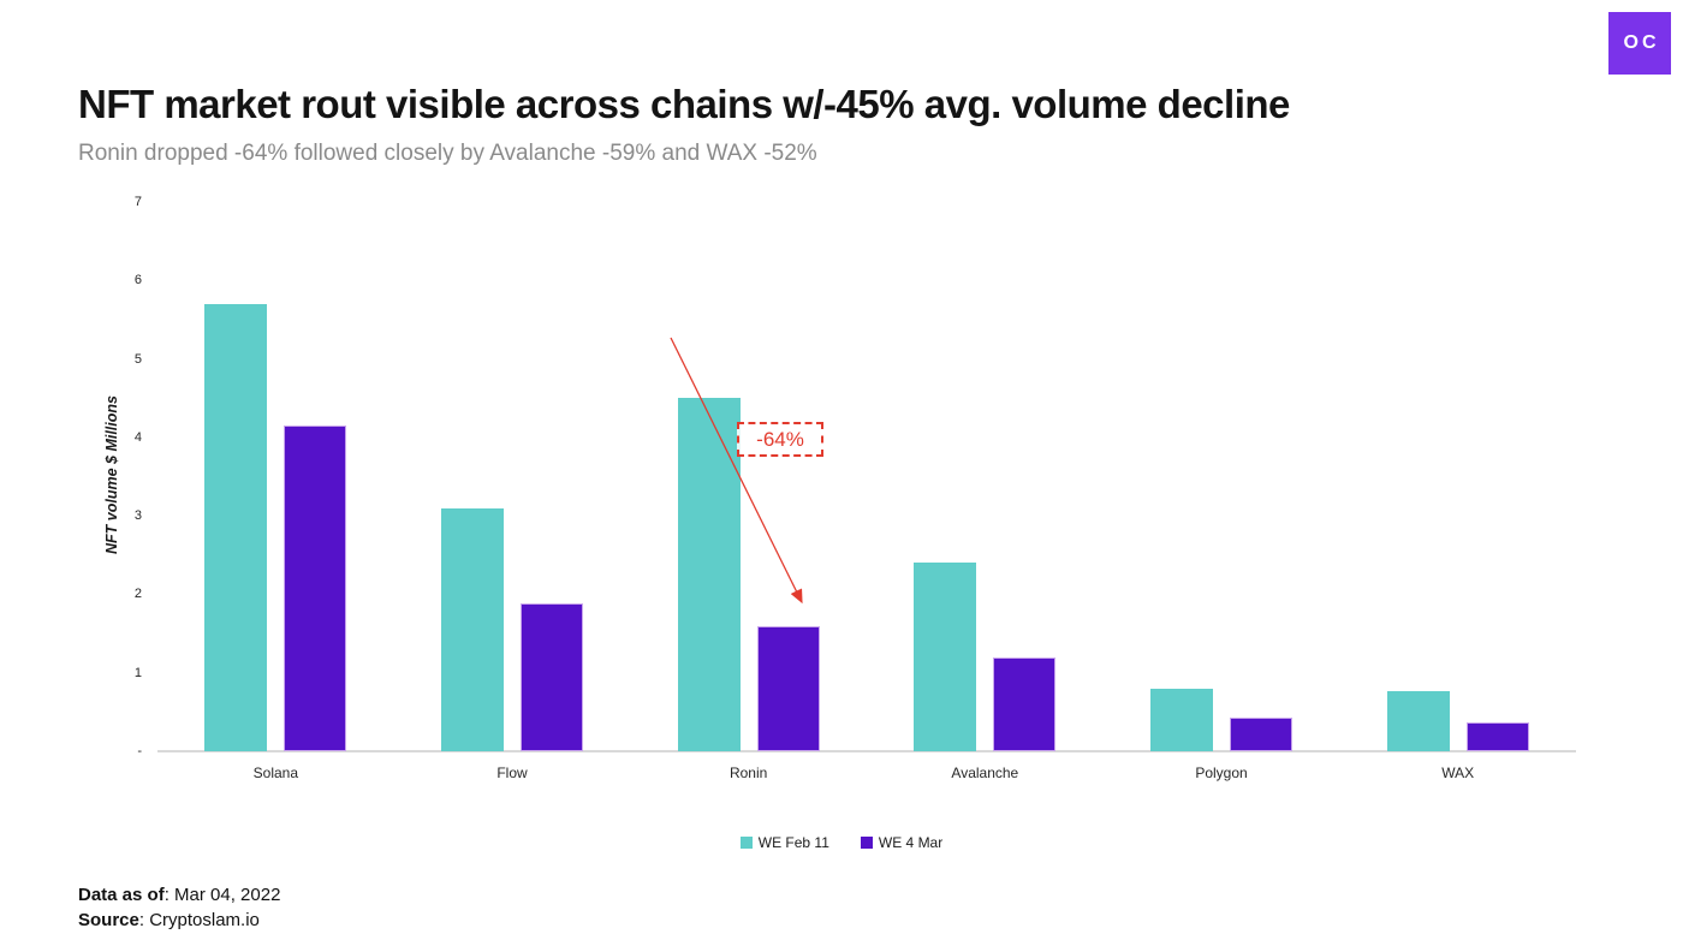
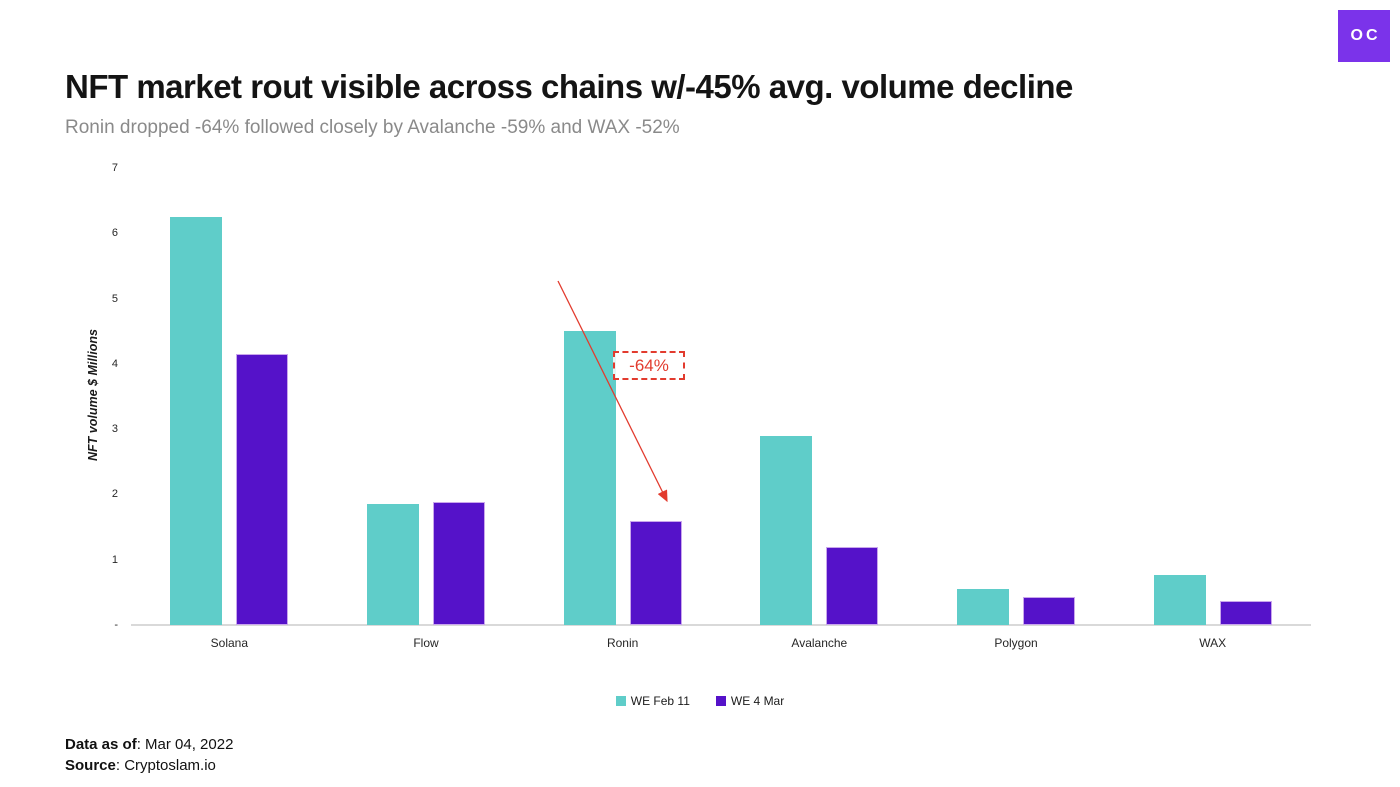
WE Feb 11/Solana: 5.7 -> 6.2
WE Feb 11/Flow: 3.1 -> 1.9
WE Feb 11/Avalanche: 2.4 -> 2.9
WE Feb 11/Polygon: 0.8 -> 0.6
